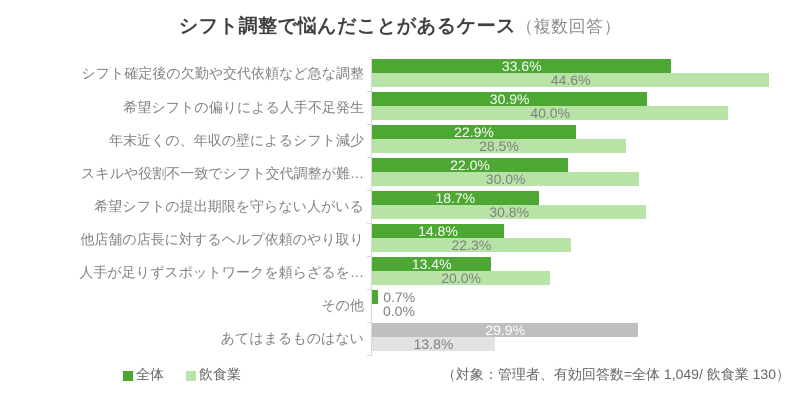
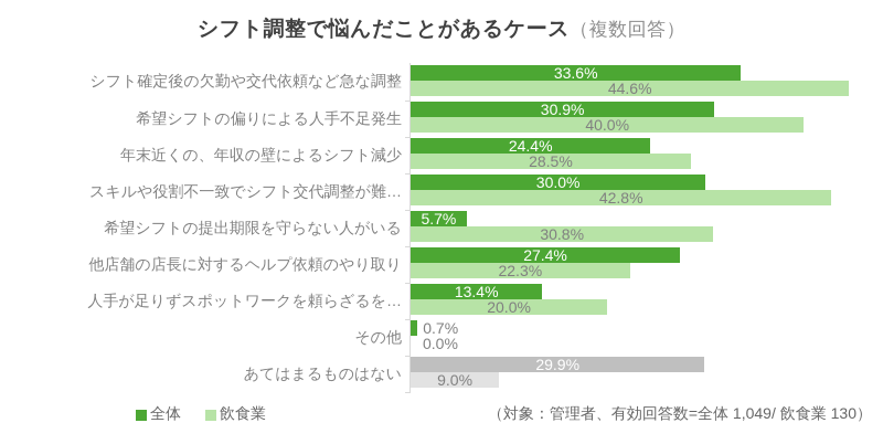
全体/年末近くの、年収の壁によるシフト減少: 22.9% -> 24.4%
全体/スキルや役割不一致でシフト交代調整が難…: 22.0% -> 30.0%
飲食業/スキルや役割不一致でシフト交代調整が難…: 30.0% -> 42.8%
全体/希望シフトの提出期限を守らない人がいる: 18.7% -> 5.7%
全体/他店舗の店長に対するヘルプ依頼のやり取り: 14.8% -> 27.4%
飲食業/あてはまるものはない: 13.8% -> 9.0%
